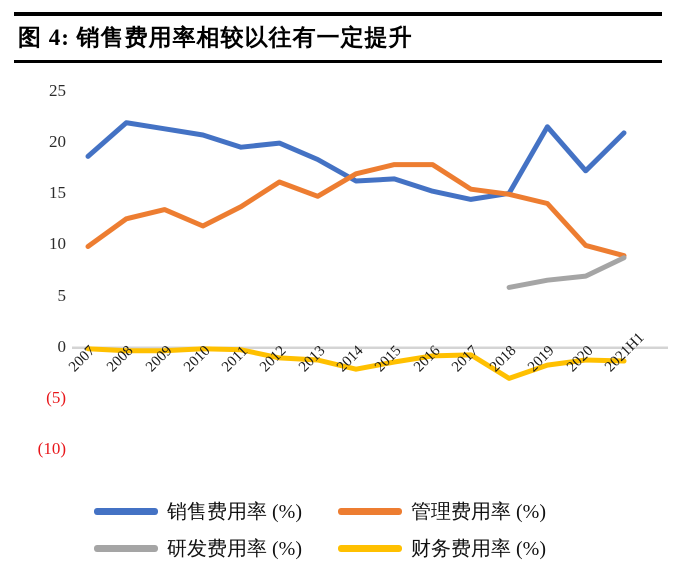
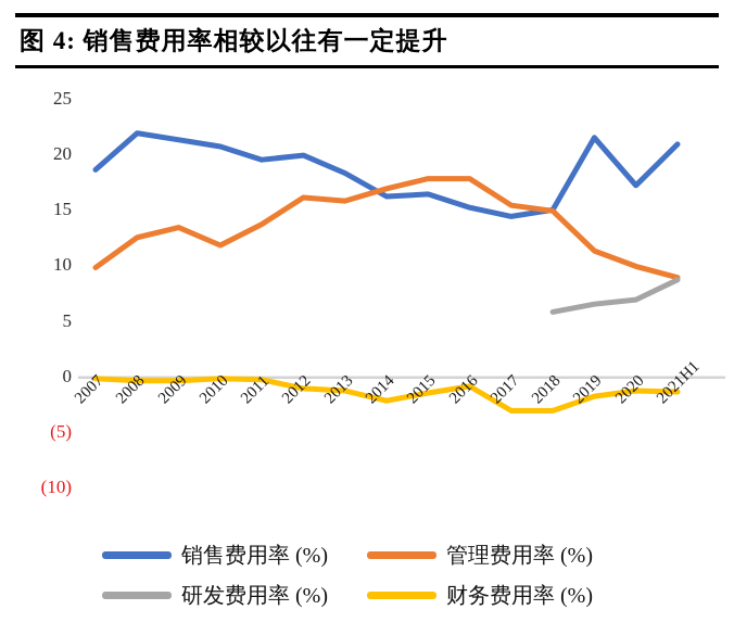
管理费用率 (%)/2013: 14.8 -> 15.9
财务费用率 (%)/2017: -0.7 -> -3.0
管理费用率 (%)/2019: 14.1 -> 11.4
